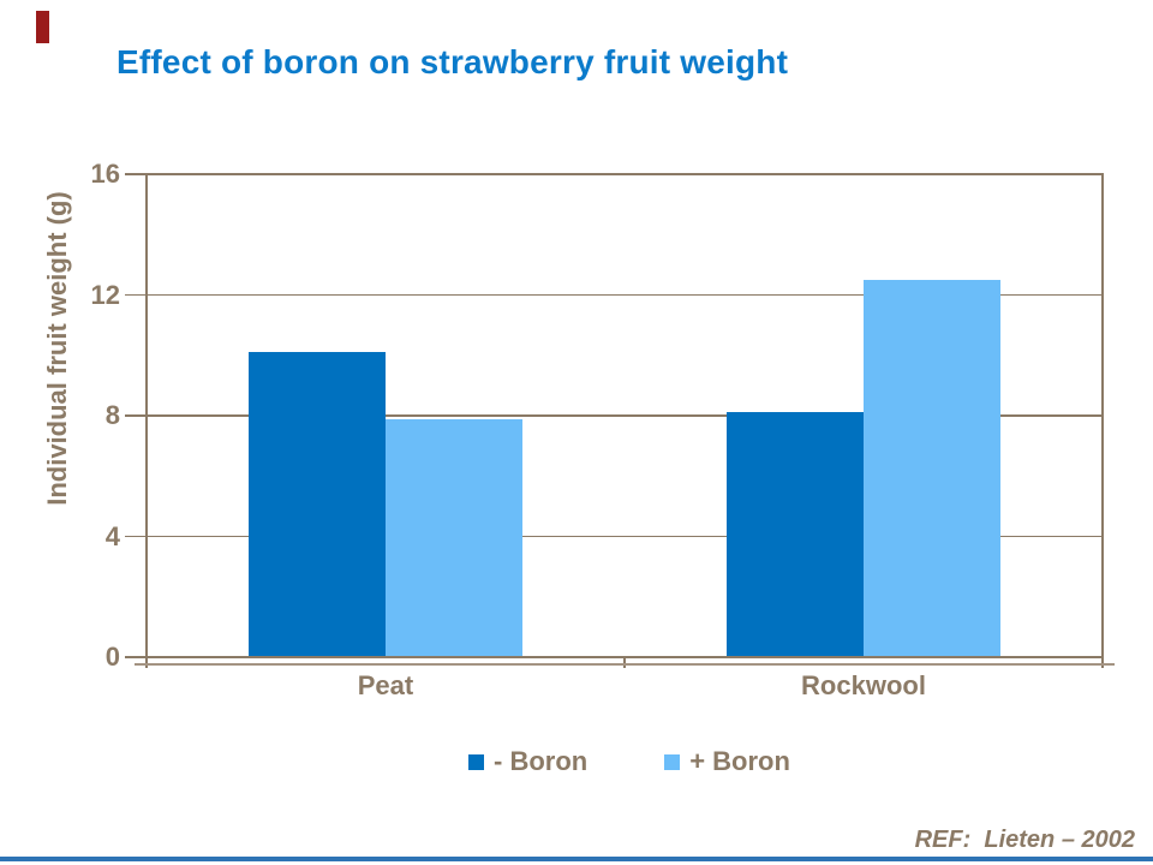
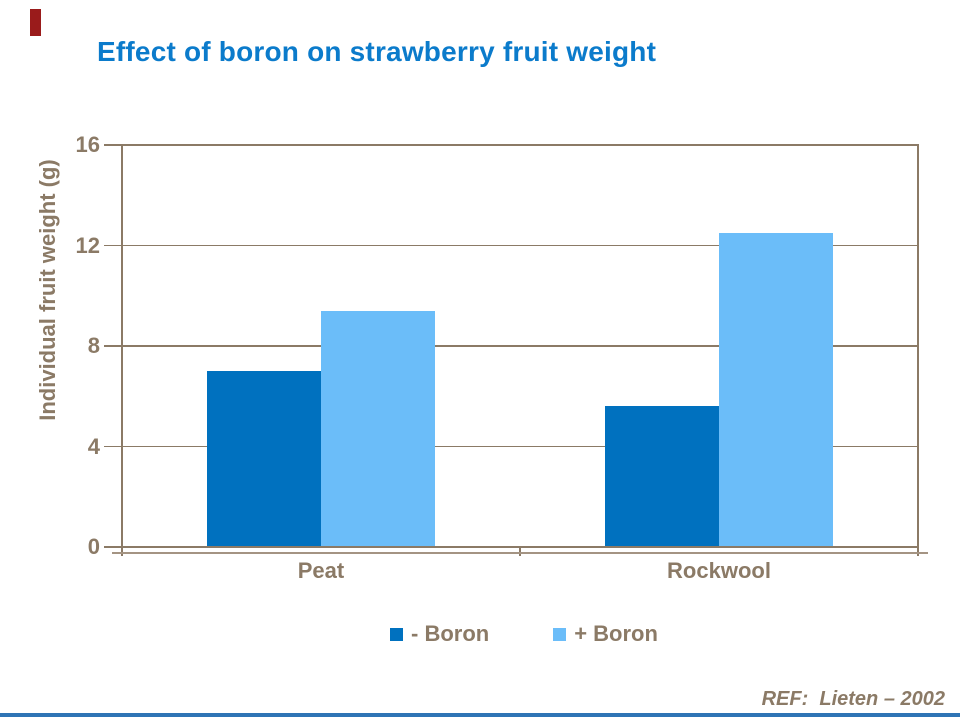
- Boron/Peat: 10.1 -> 7.0
+ Boron/Peat: 7.9 -> 9.4
- Boron/Rockwool: 8.1 -> 5.6
